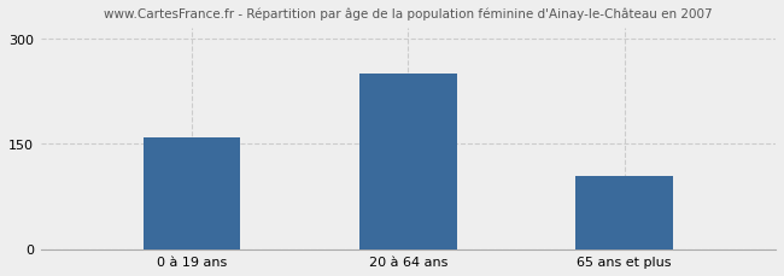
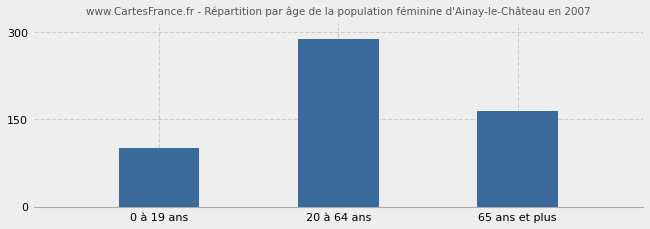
0 à 19 ans: 158 -> 100
20 à 64 ans: 250 -> 287
65 ans et plus: 104 -> 163
